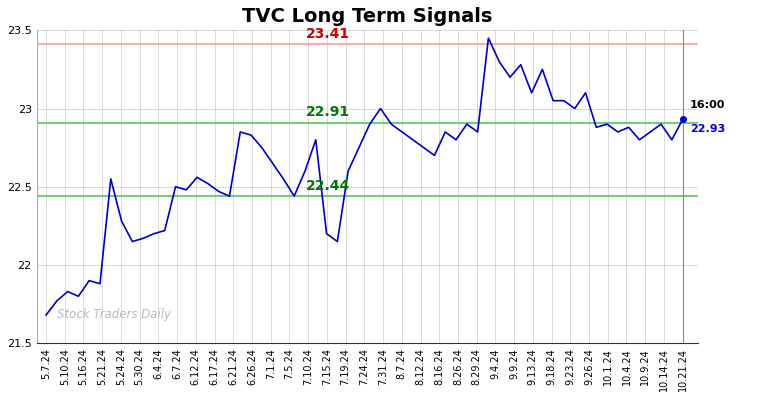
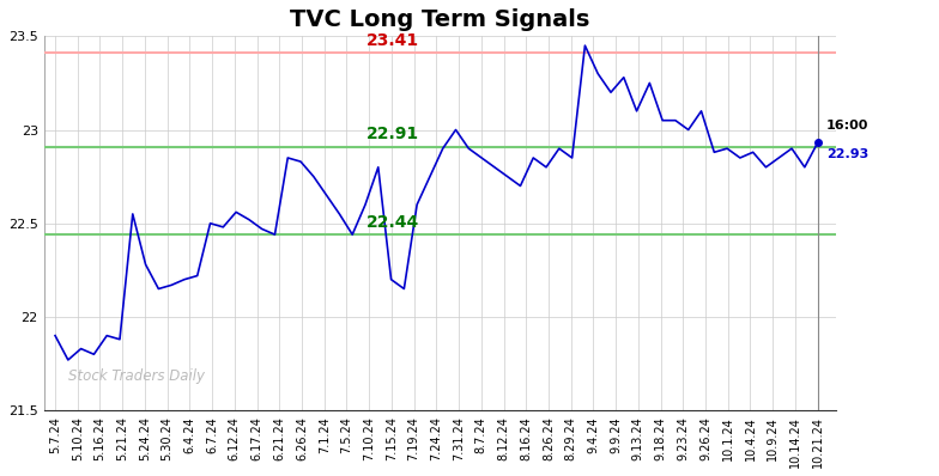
5.7.24: 21.68 -> 21.90
